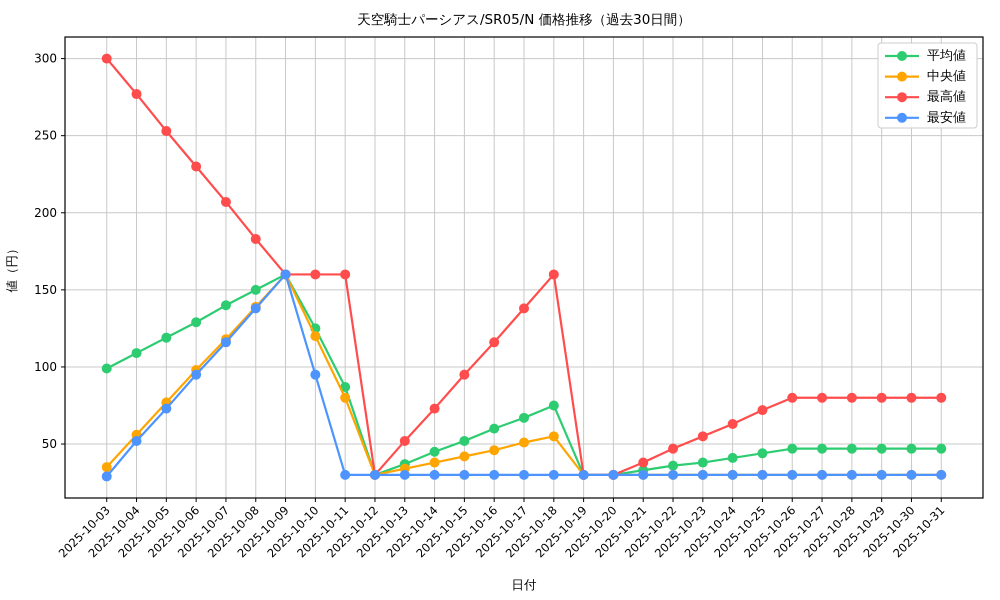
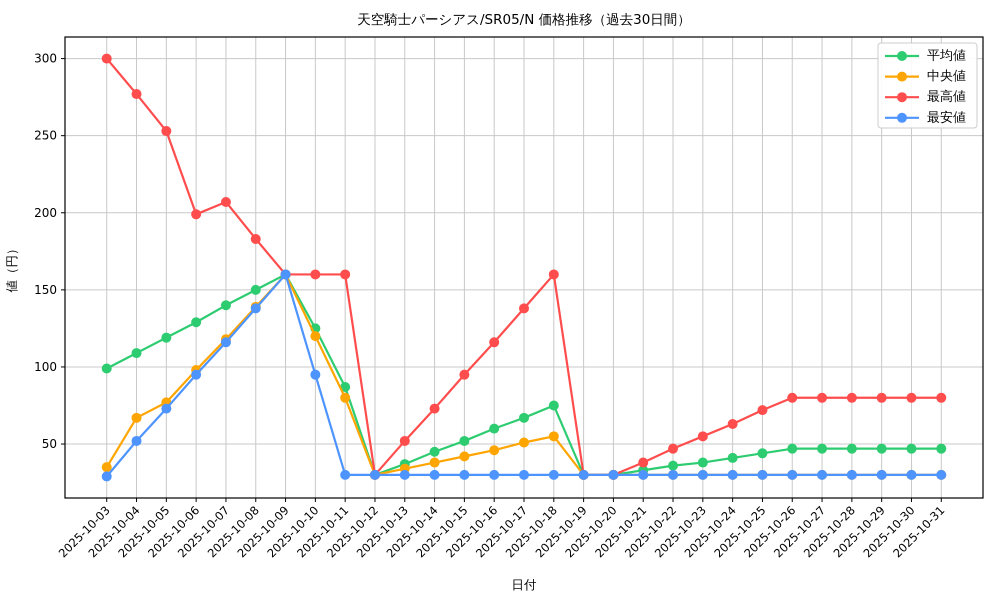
中央値/2025-10-04: 56 -> 67
最高値/2025-10-06: 230 -> 199
